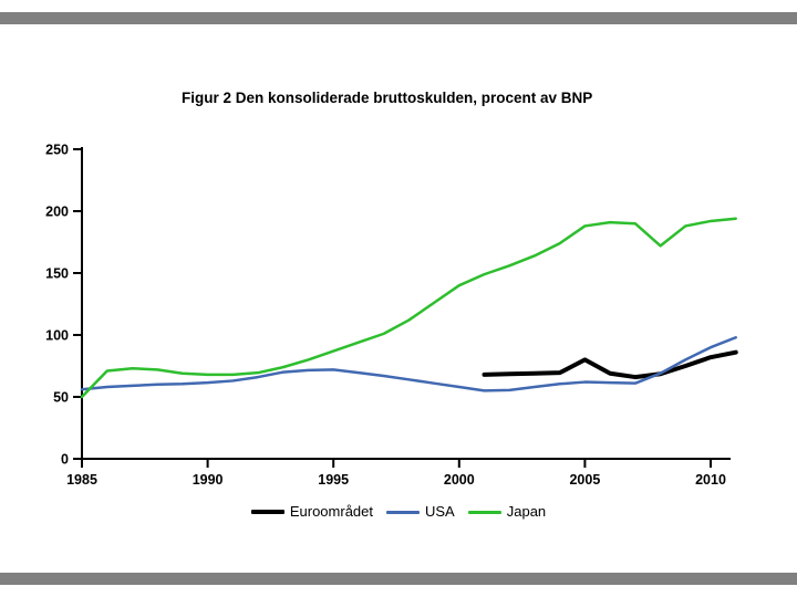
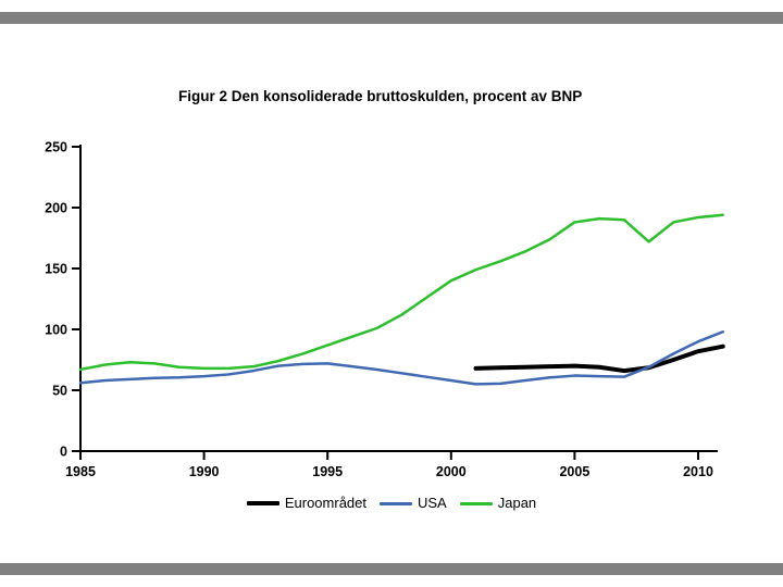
Japan/1985: 50 -> 67
Euroområdet/2005: 80 -> 70
